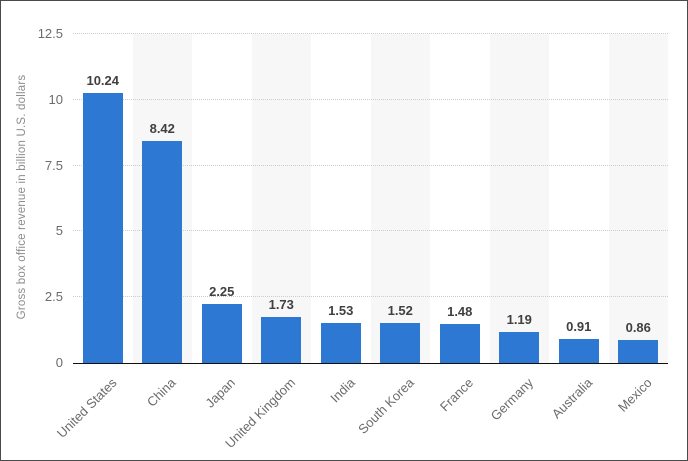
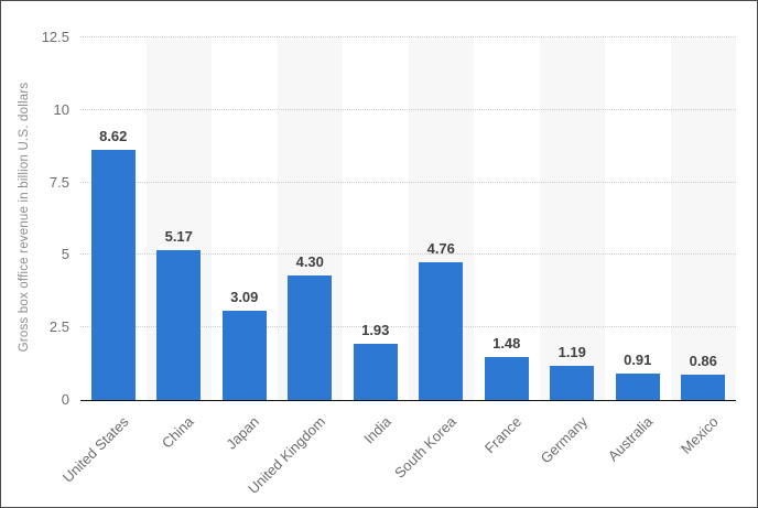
United States: 10.24 -> 8.62
China: 8.42 -> 5.17
Japan: 2.25 -> 3.09
United Kingdom: 1.73 -> 4.30
India: 1.53 -> 1.93
South Korea: 1.52 -> 4.76
